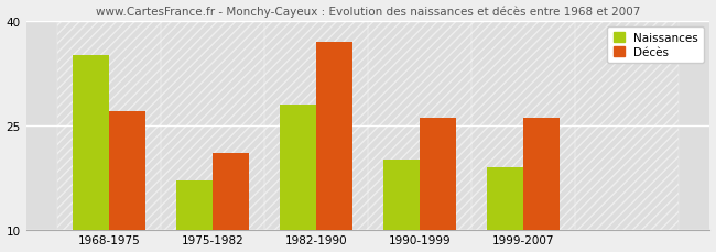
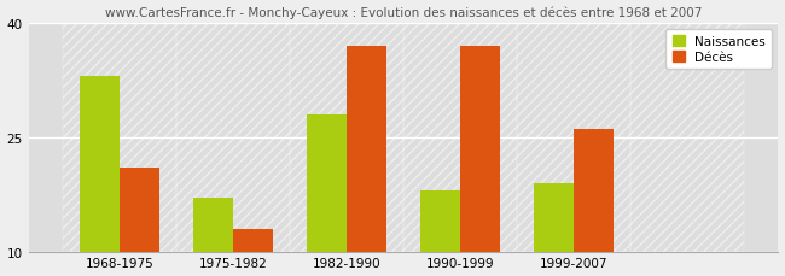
Naissances/1968-1975: 35 -> 33
Décès/1968-1975: 27 -> 21
Décès/1975-1982: 21 -> 13
Naissances/1990-1999: 20 -> 18
Décès/1990-1999: 26 -> 37
